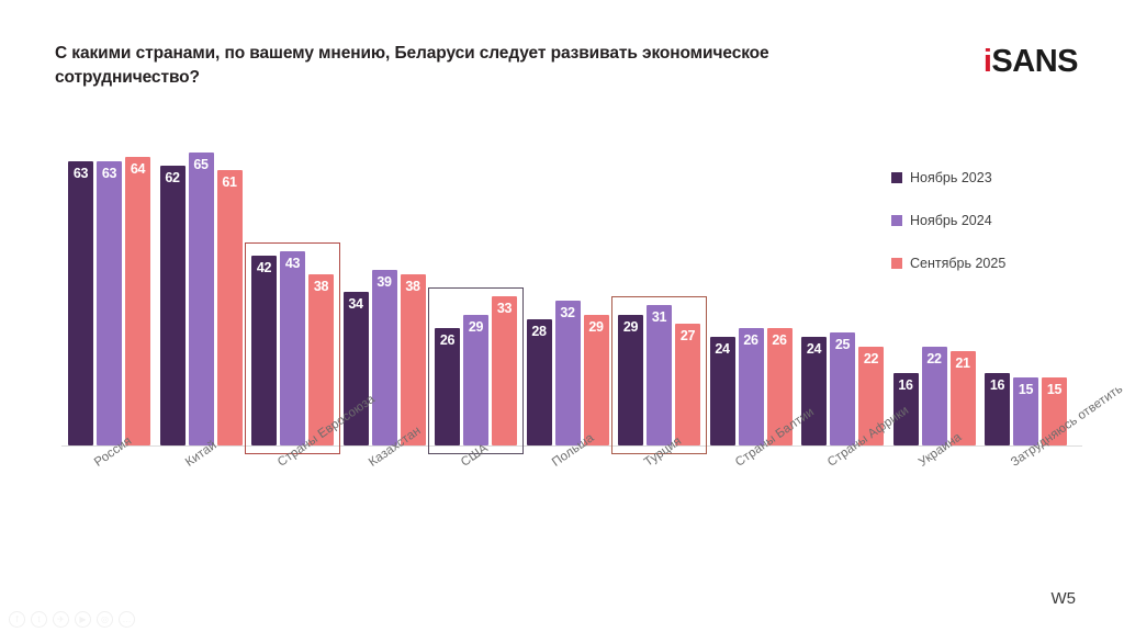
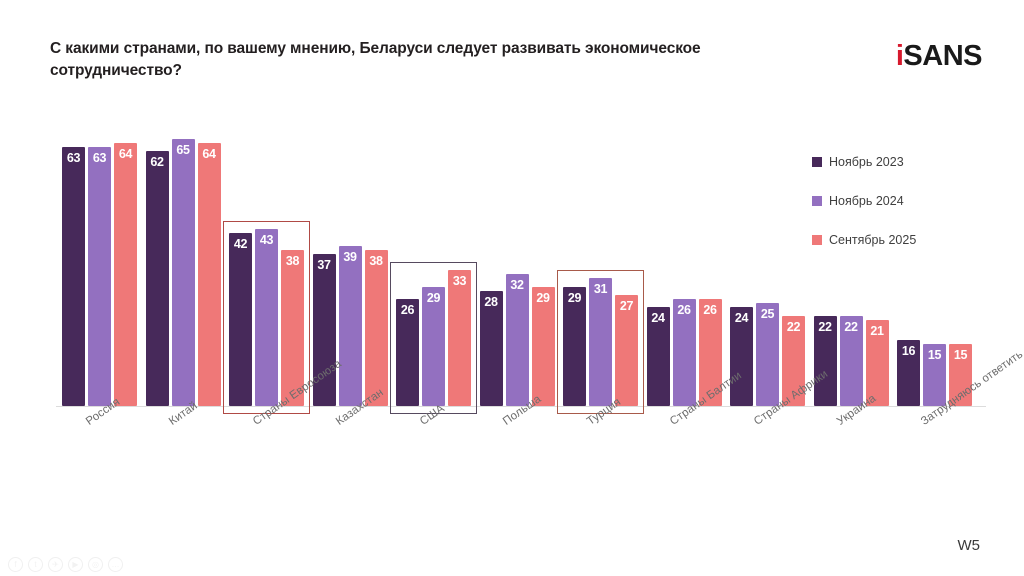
Сентябрь 2025/Китай: 61 -> 64
Ноябрь 2023/Казахстан: 34 -> 37
Ноябрь 2023/Украина: 16 -> 22
